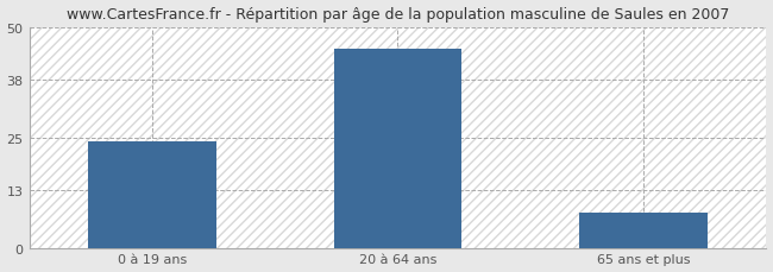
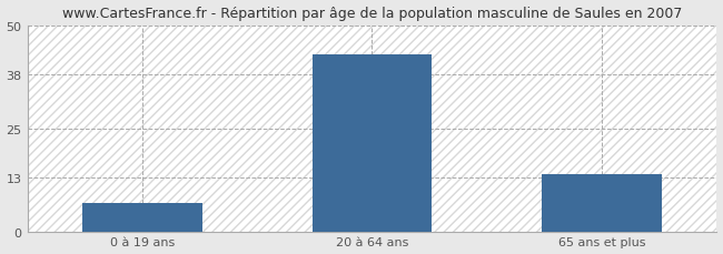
0 à 19 ans: 24 -> 7
20 à 64 ans: 45 -> 43
65 ans et plus: 8 -> 14
